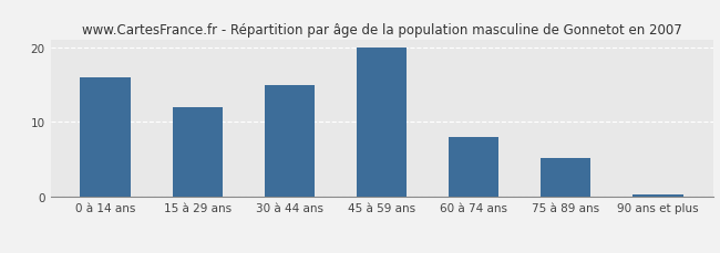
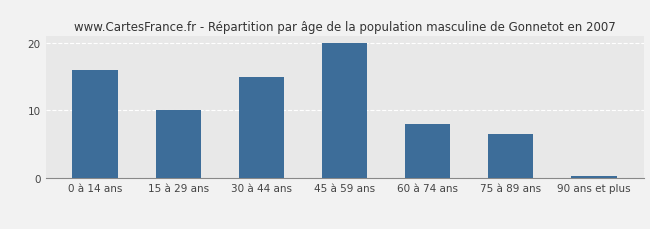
15 à 29 ans: 12.0 -> 10.0
75 à 89 ans: 5.2 -> 6.5
